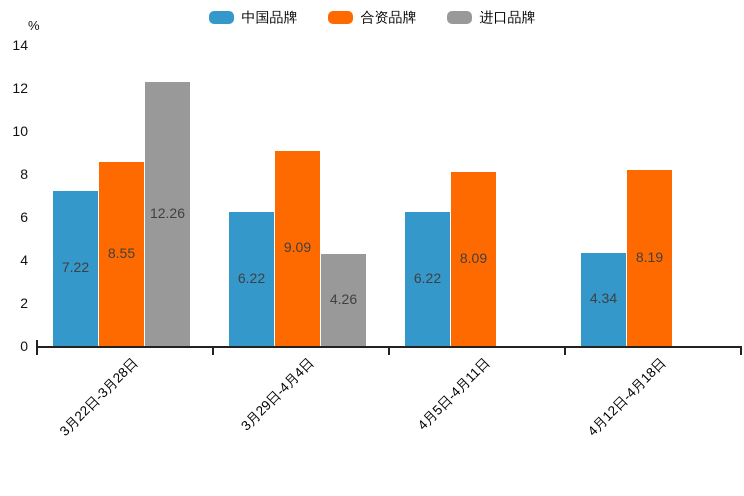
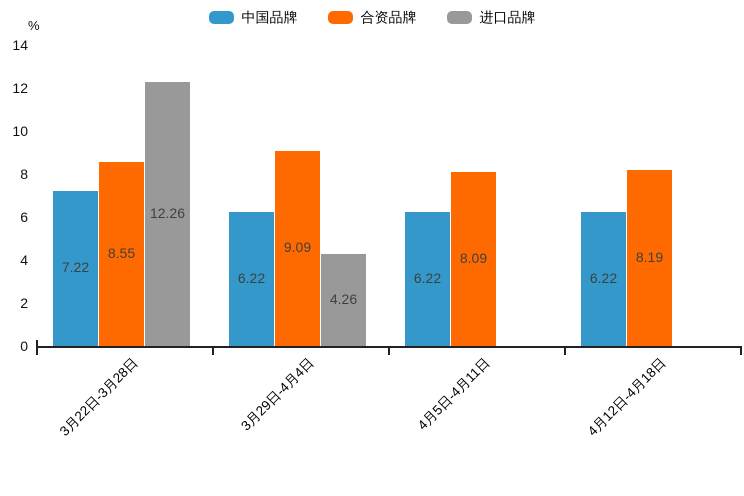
中国品牌/4月12日-4月18日: 4.34 -> 6.22
